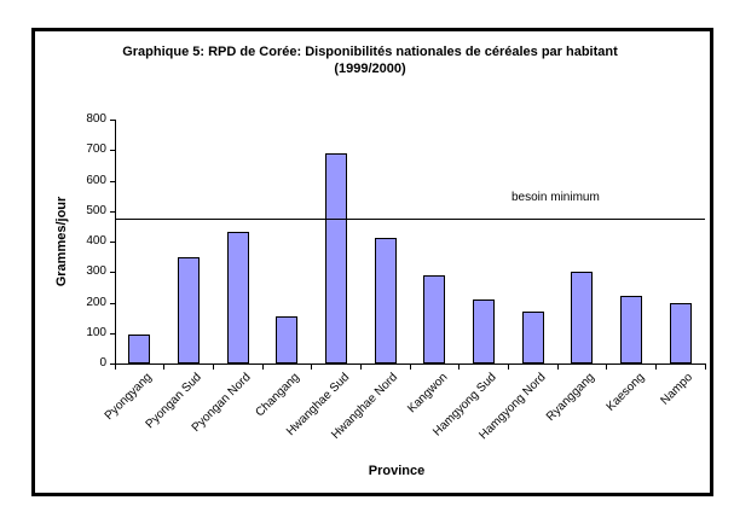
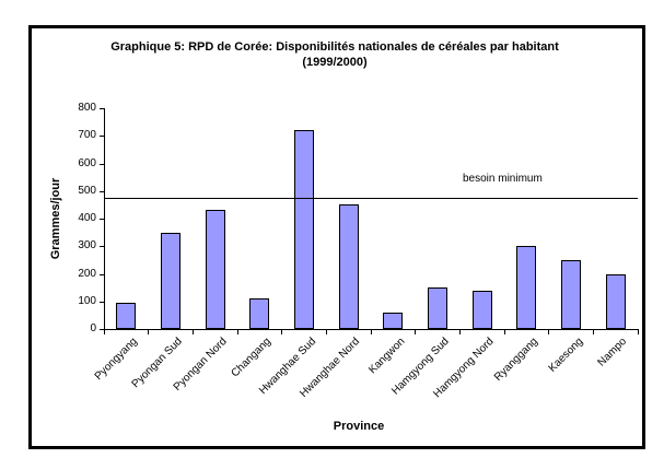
Changang: 160 -> 110
Hwanghae Sud: 690 -> 720
Hwanghae Nord: 410 -> 450
Kangwon: 290 -> 60
Hamgyong Sud: 210 -> 150
Hamgyong Nord: 170 -> 140
Kaesong: 220 -> 250
